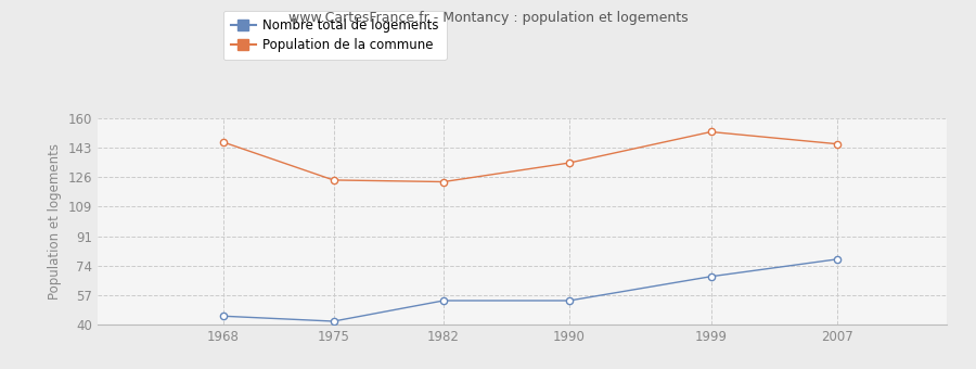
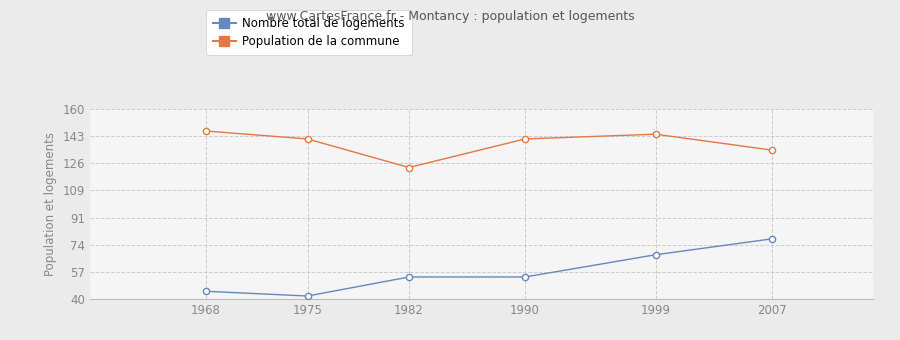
Population de la commune/1975: 124 -> 141
Population de la commune/1990: 134 -> 141
Population de la commune/1999: 152 -> 144
Population de la commune/2007: 145 -> 134
